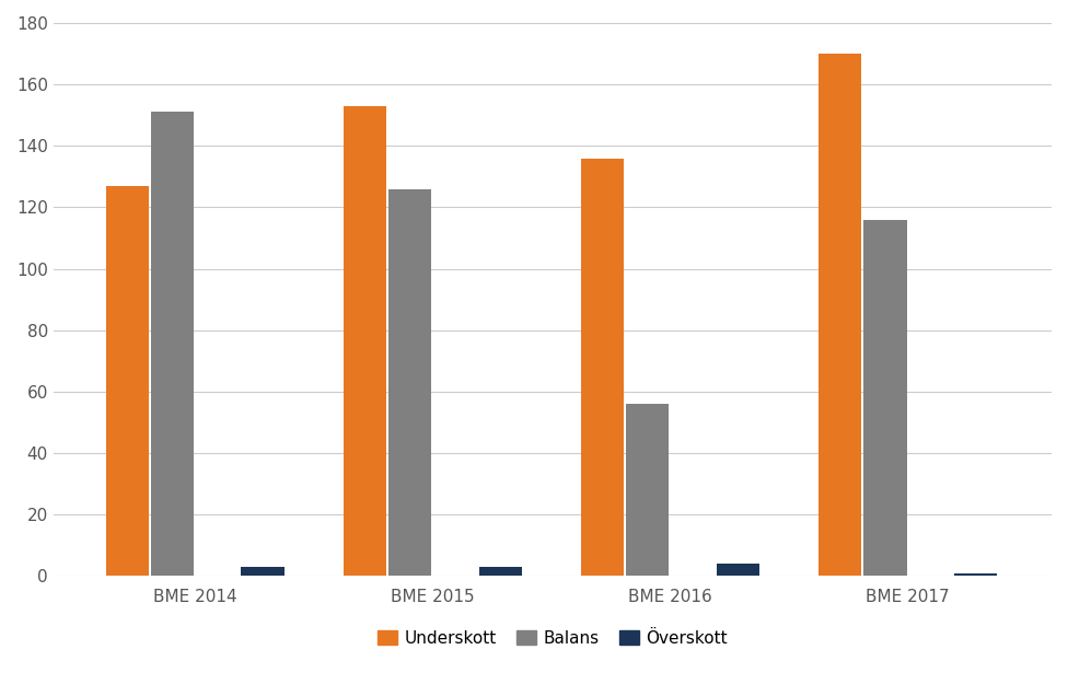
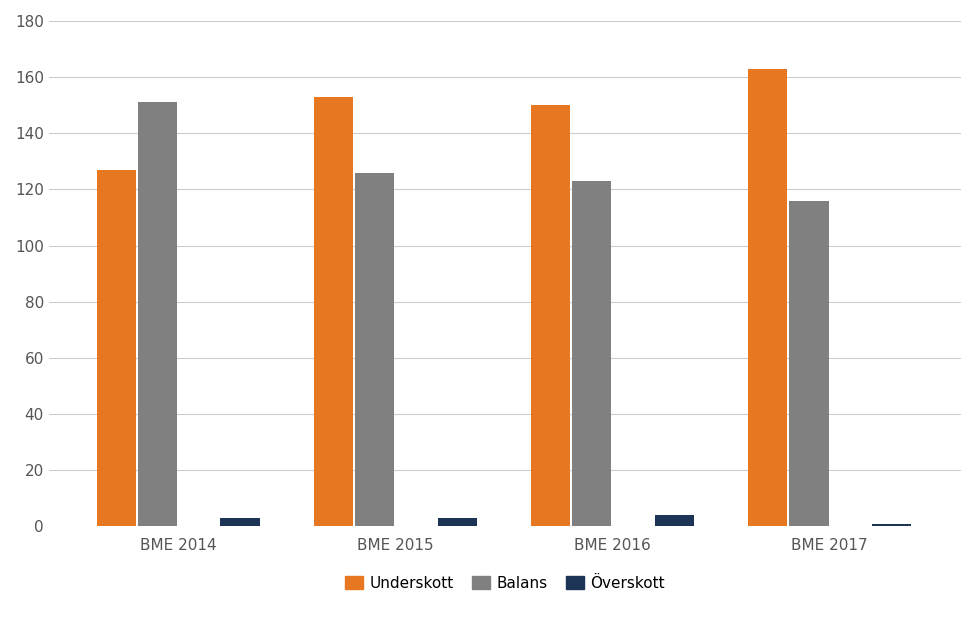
Underskott/BME 2016: 136 -> 150
Balans/BME 2016: 56 -> 123
Underskott/BME 2017: 170 -> 163
